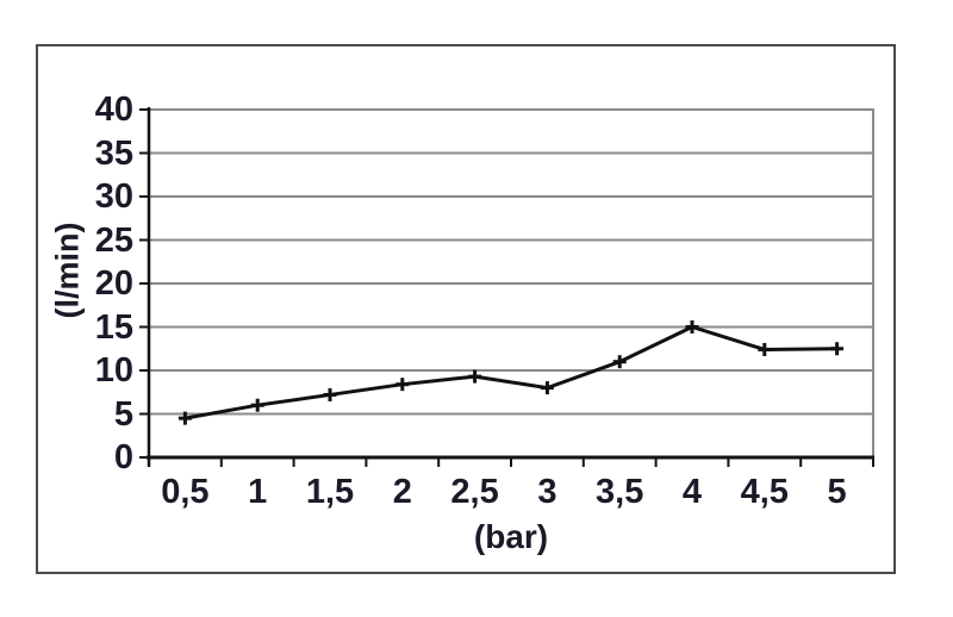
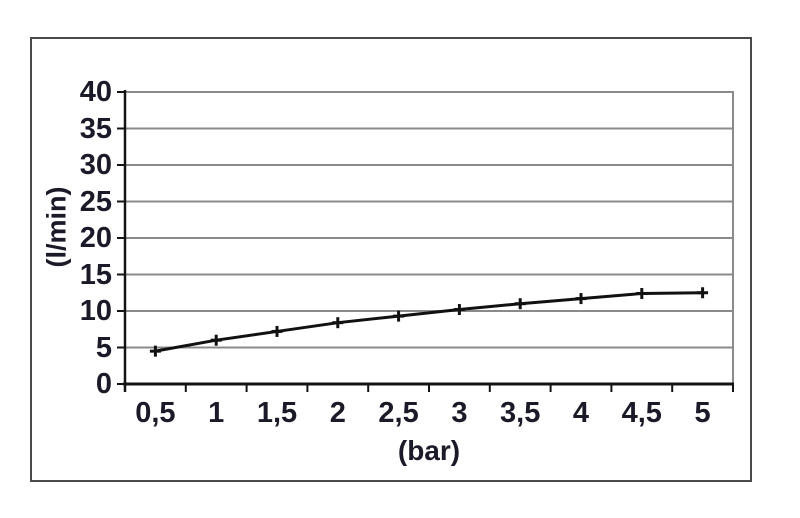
3: 8 -> 10
4: 15 -> 12
